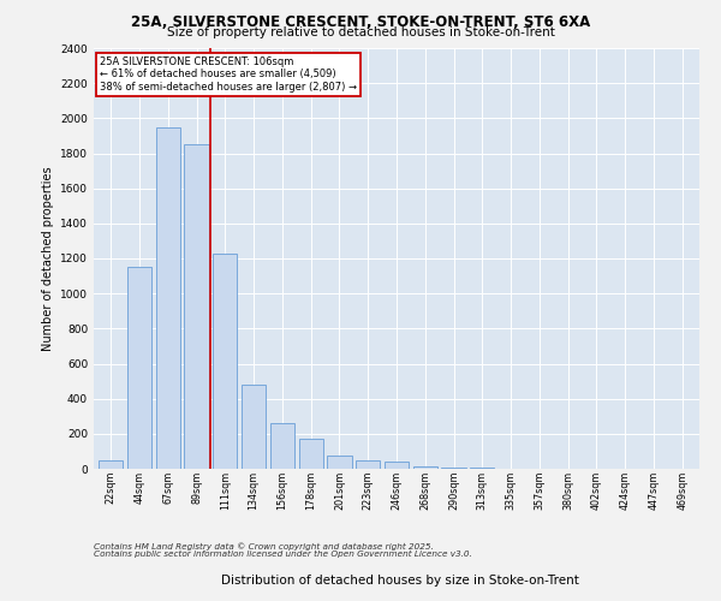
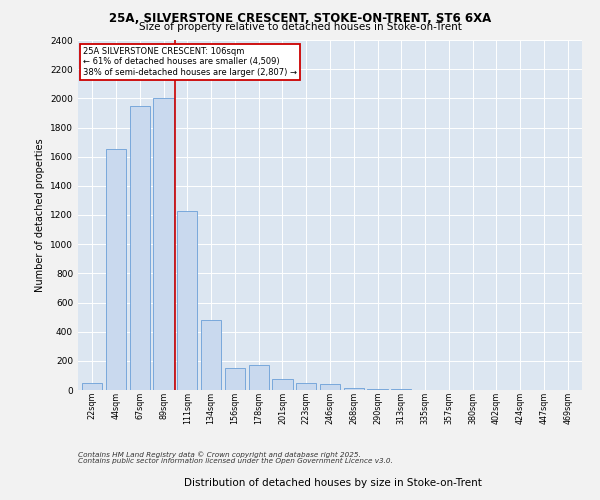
44sqm: 1150 -> 1650
89sqm: 1850 -> 2000
156sqm: 260 -> 150
